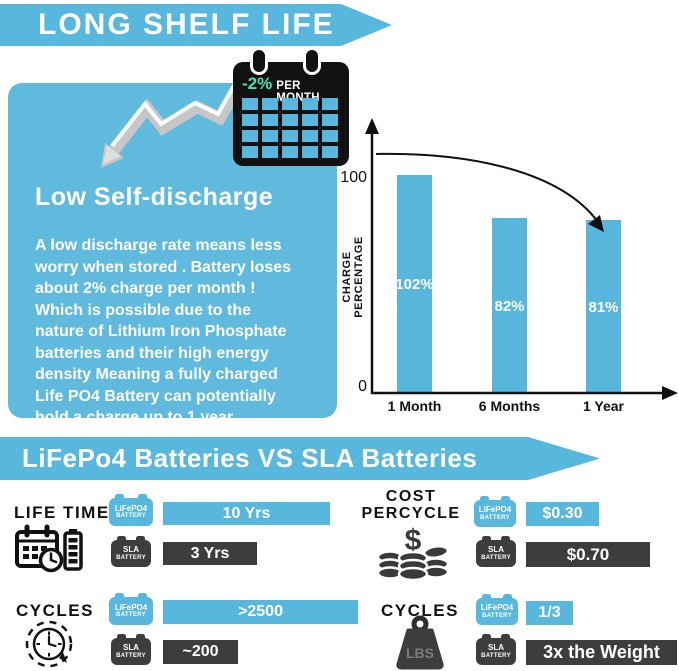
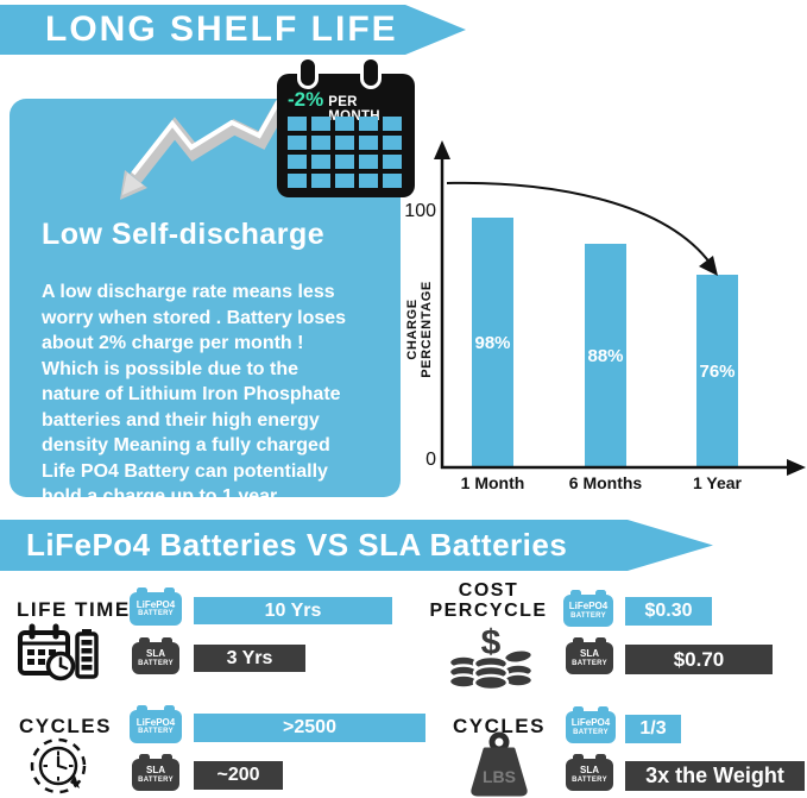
1 Month: 102% -> 98%
6 Months: 82% -> 88%
1 Year: 81% -> 76%
